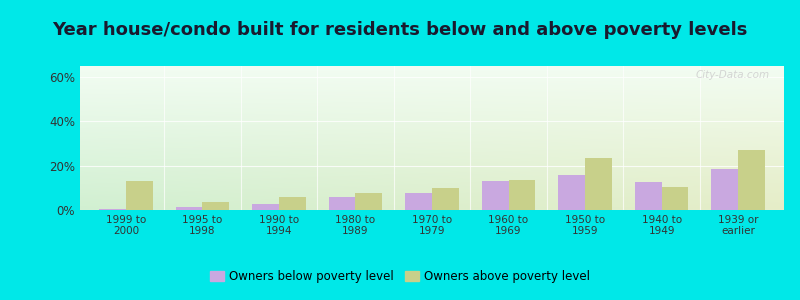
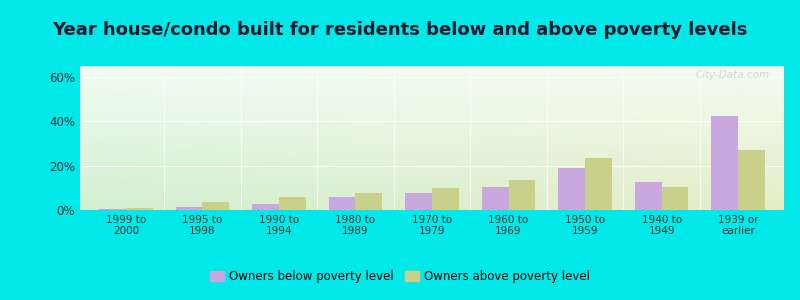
Owners above poverty level/1999 to 2000: 13.0% -> 1.0%
Owners below poverty level/1960 to 1969: 13.0% -> 10.5%
Owners below poverty level/1950 to 1959: 16.0% -> 19.0%
Owners below poverty level/1939 or earlier: 18.5% -> 42.5%
